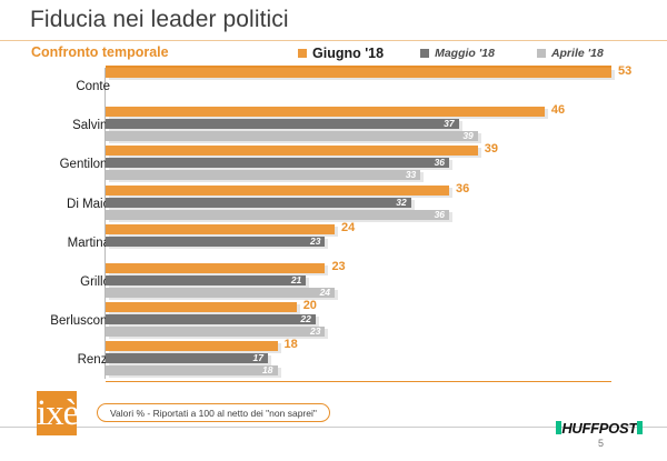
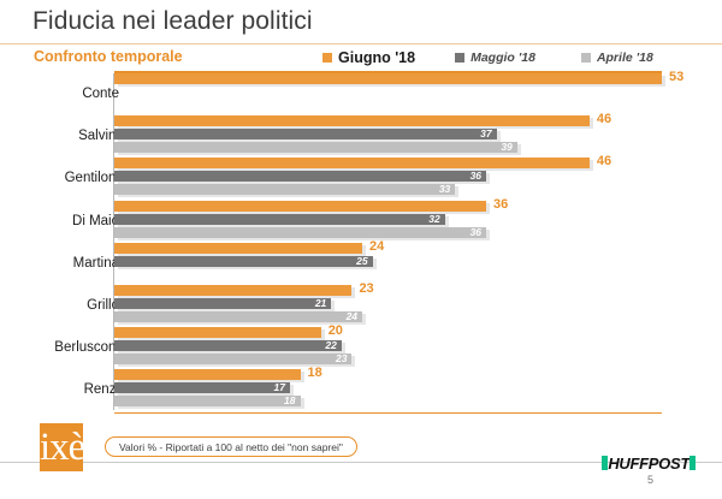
Giugno '18/Gentiloni: 39 -> 46
Maggio '18/Martina: 23 -> 25
